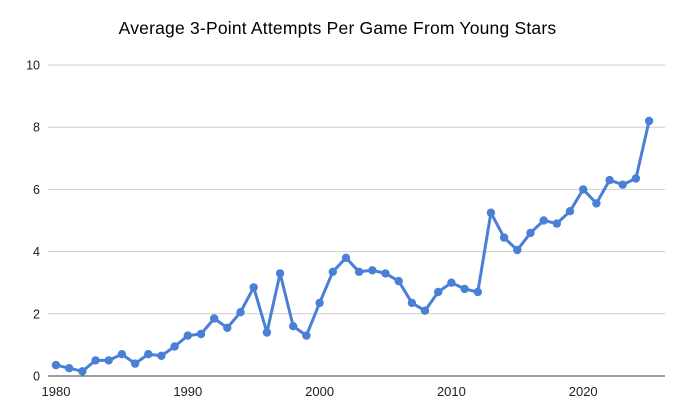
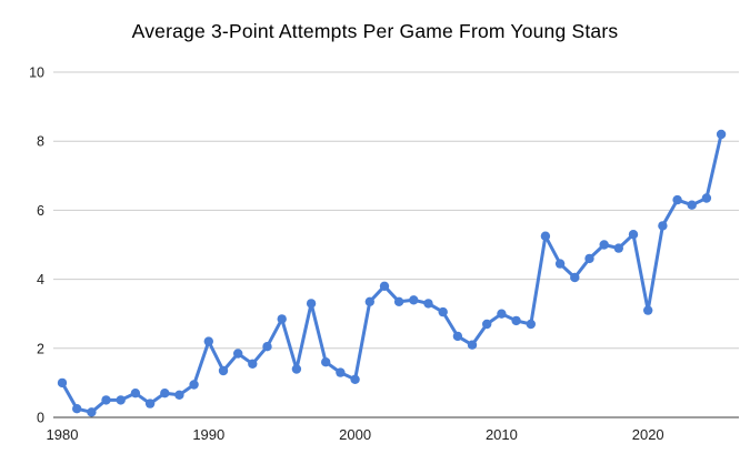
1980: 0.3 -> 1.0
1990: 1.3 -> 2.2
2000: 2.4 -> 1.1
2020: 6.0 -> 3.1
